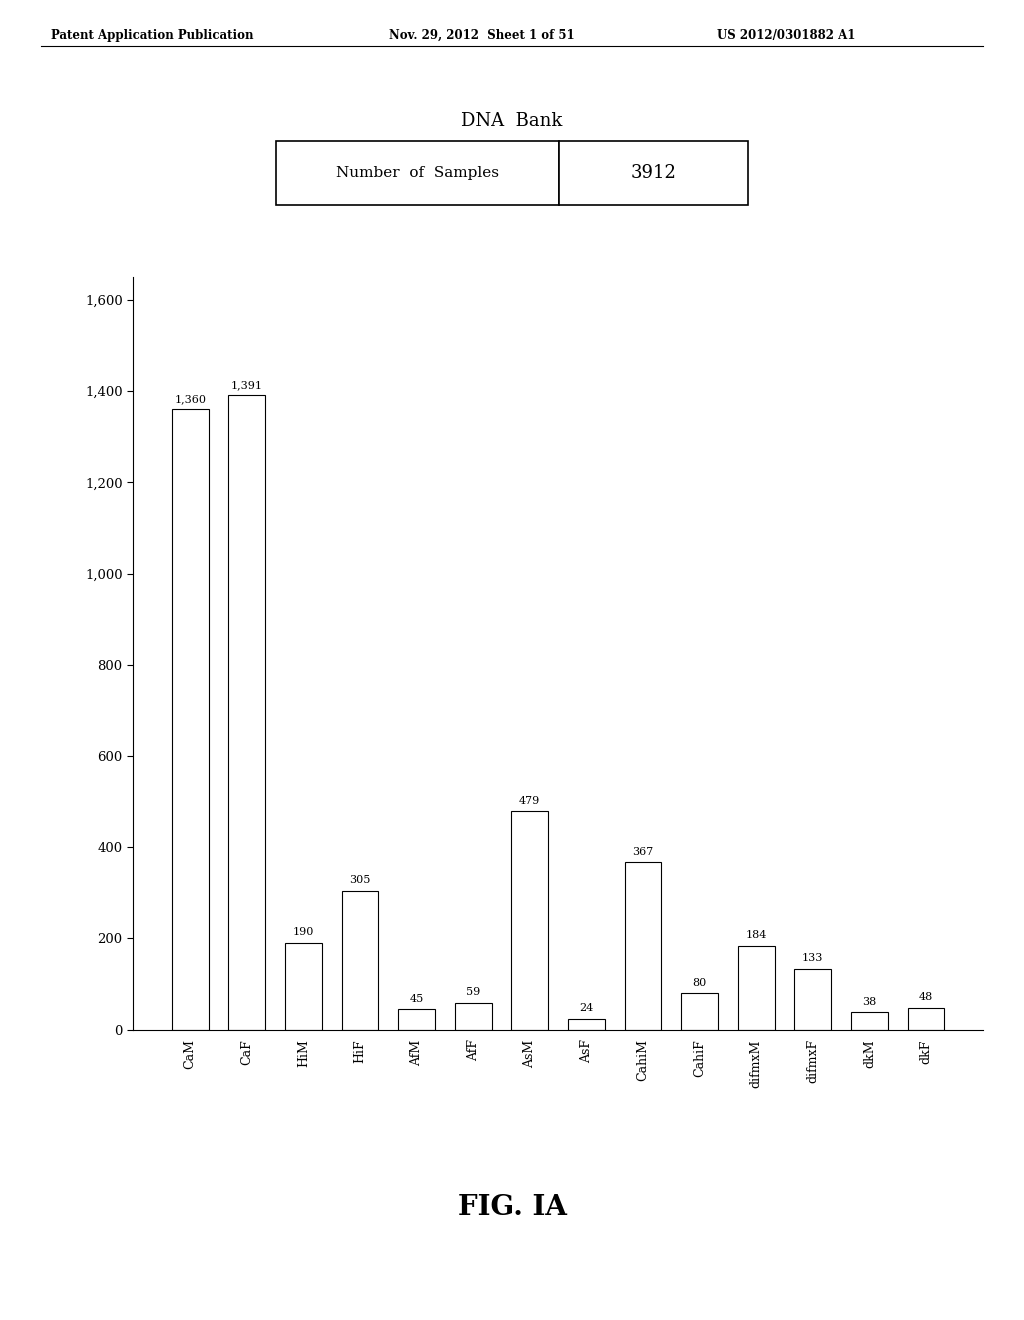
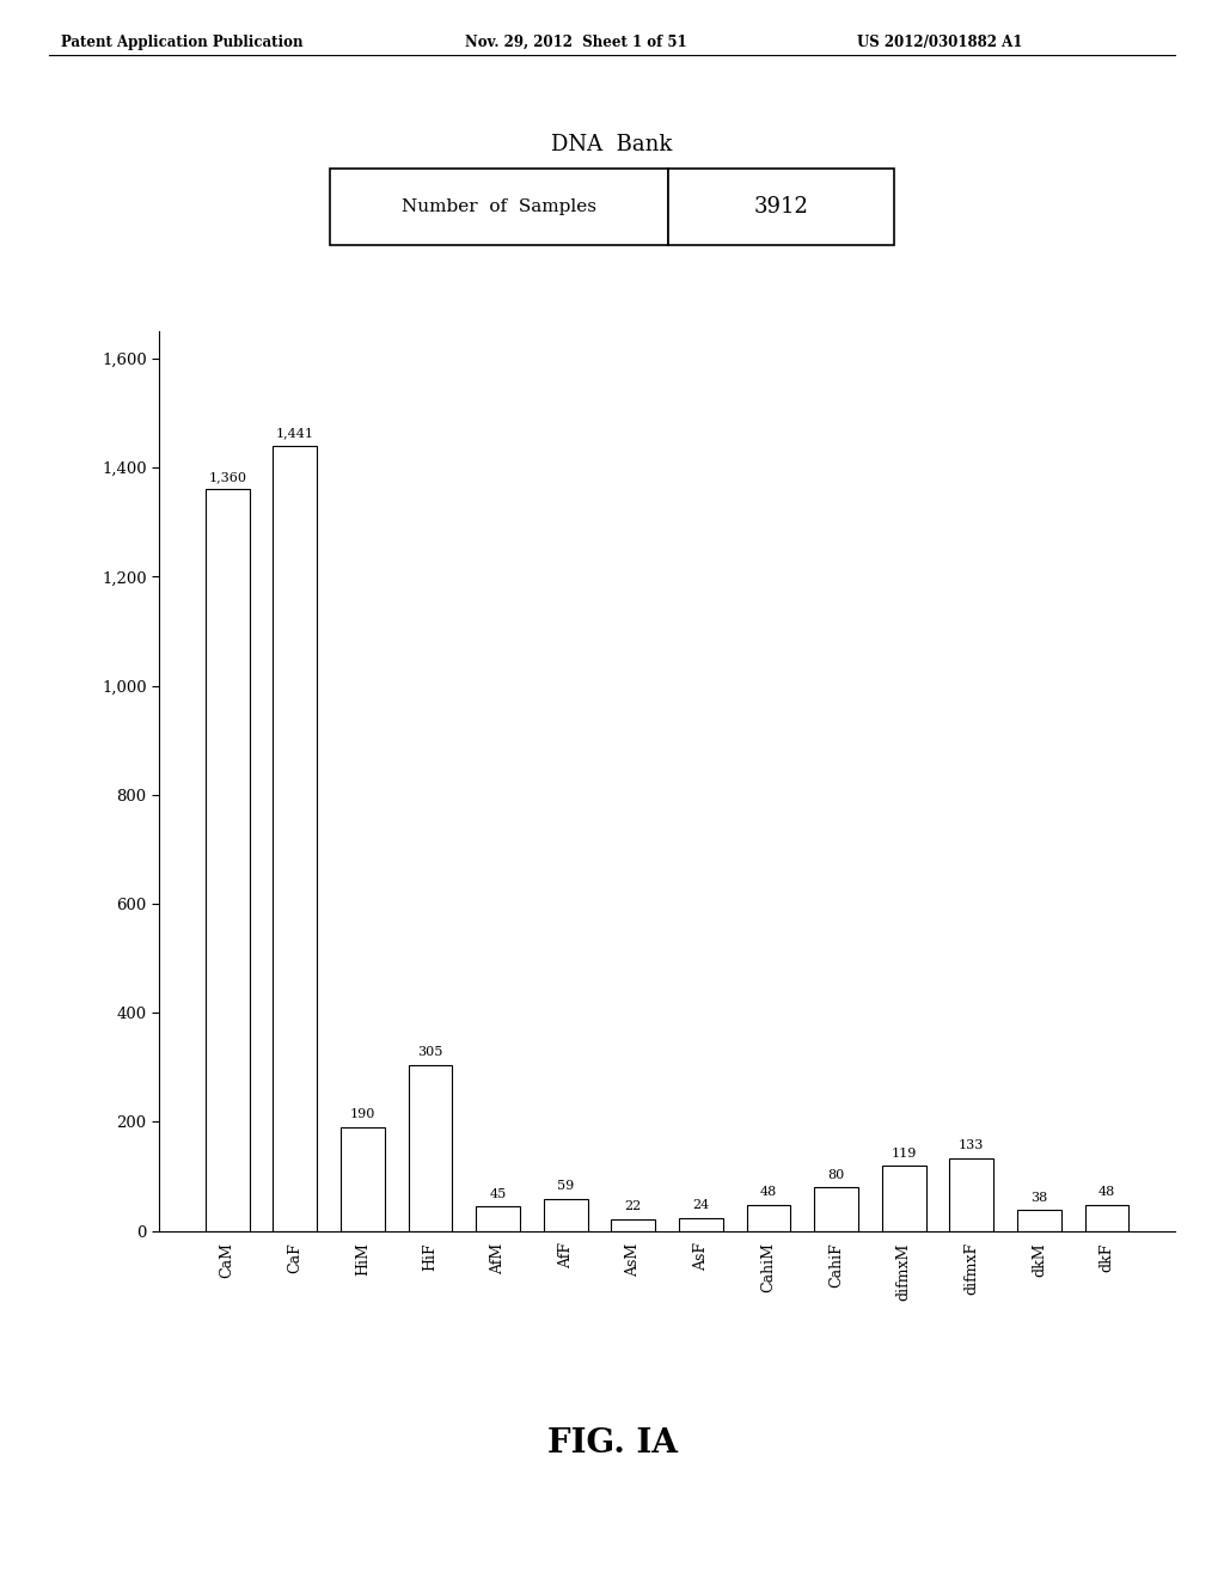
CaF: 1,391 -> 1,441
AsM: 479 -> 22
CahiM: 367 -> 48
difmxM: 184 -> 119
